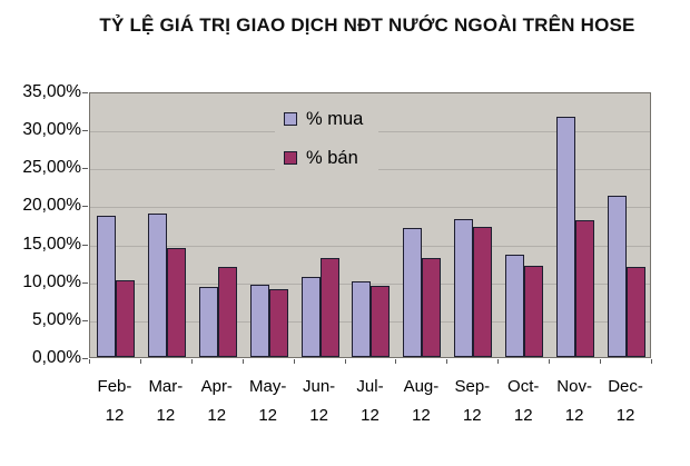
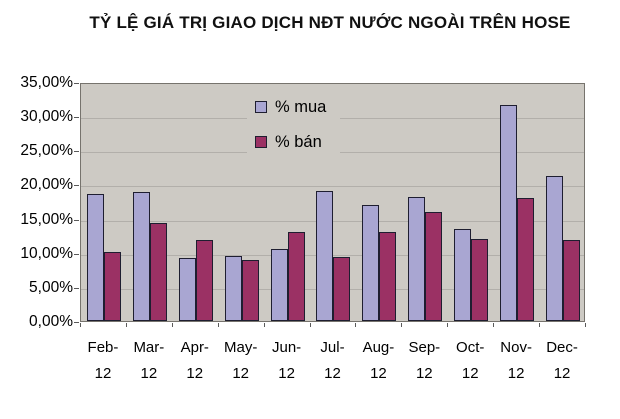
% mua/Jul-12: 10% -> 19%
% bán/Sep-12: 17% -> 16%
